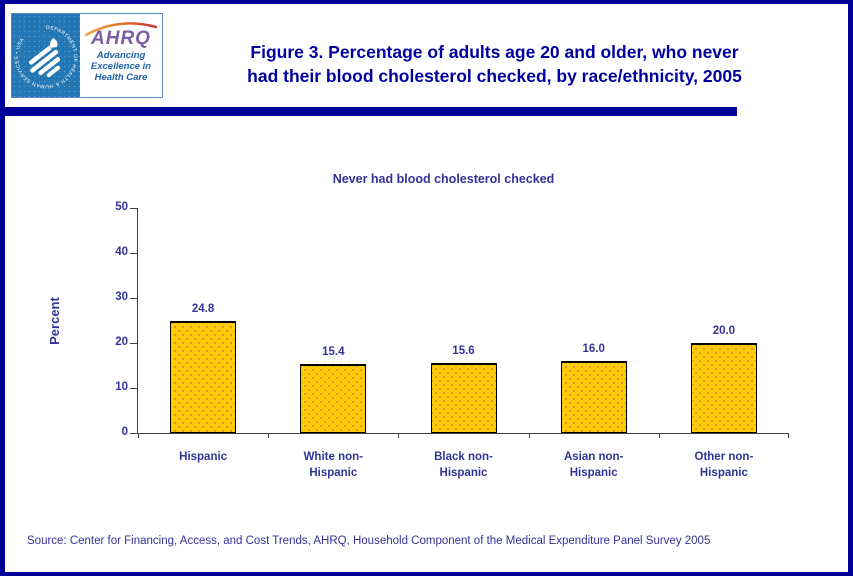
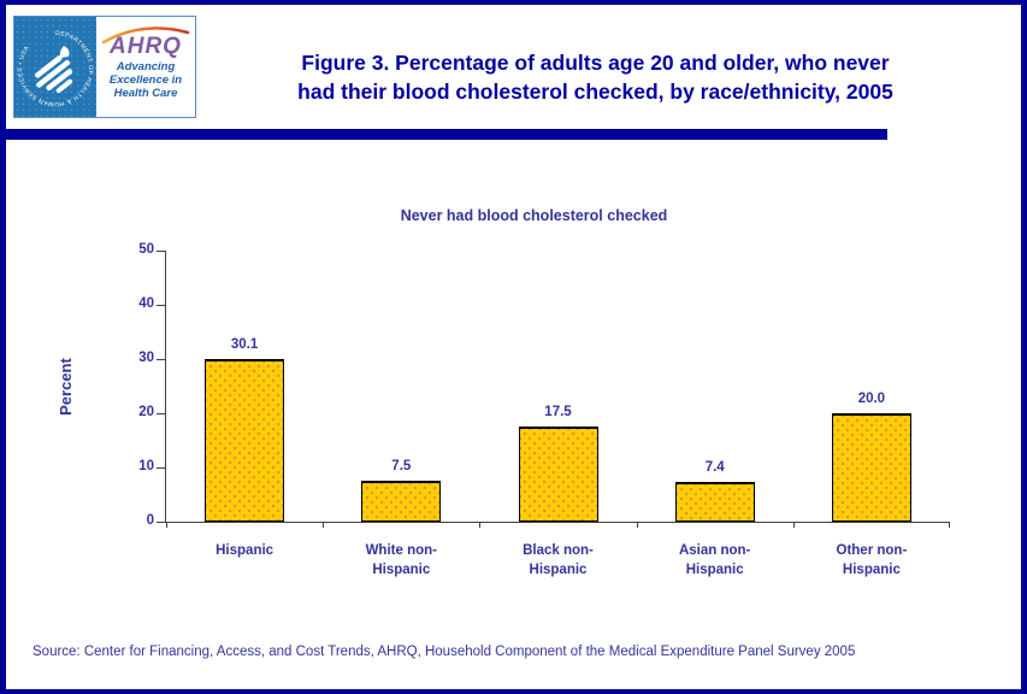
Hispanic: 24.8 -> 30.1
White non-Hispanic: 15.4 -> 7.5
Black non-Hispanic: 15.6 -> 17.5
Asian non-Hispanic: 16.0 -> 7.4
